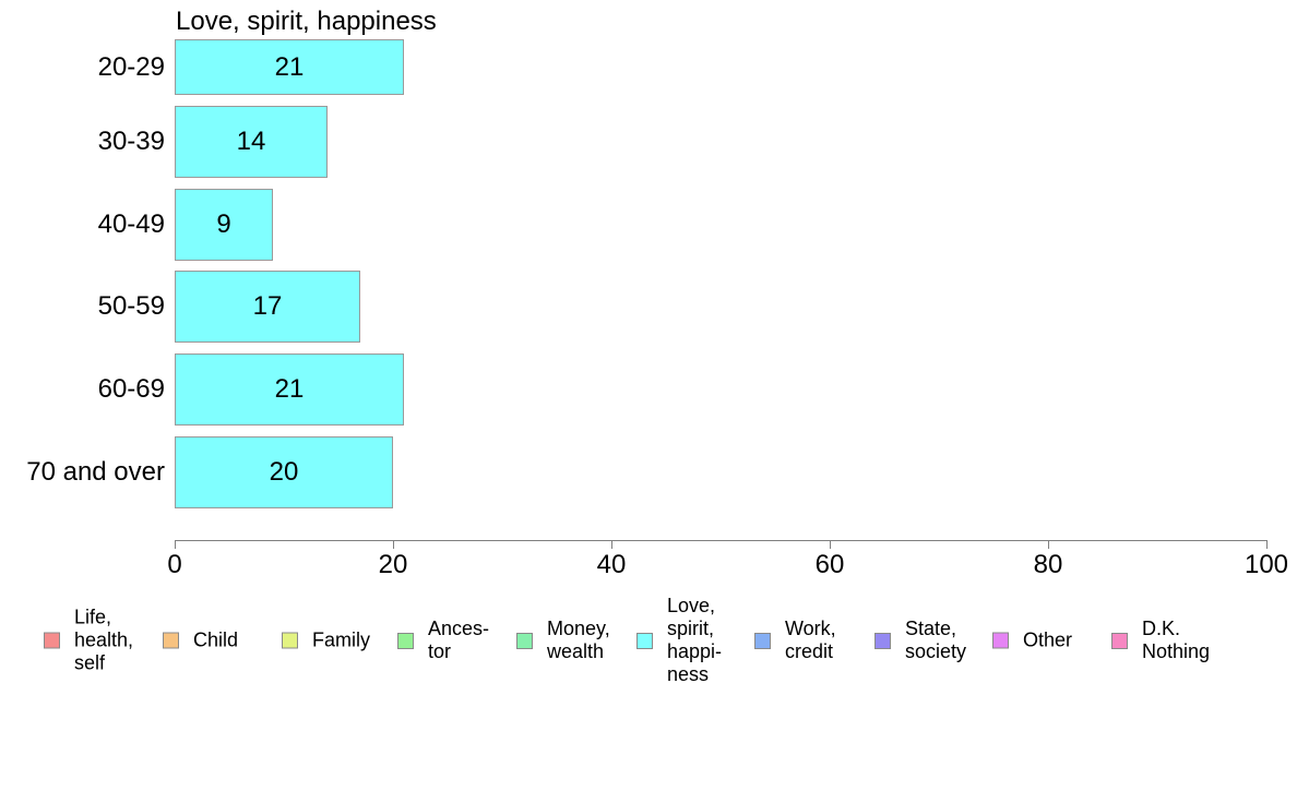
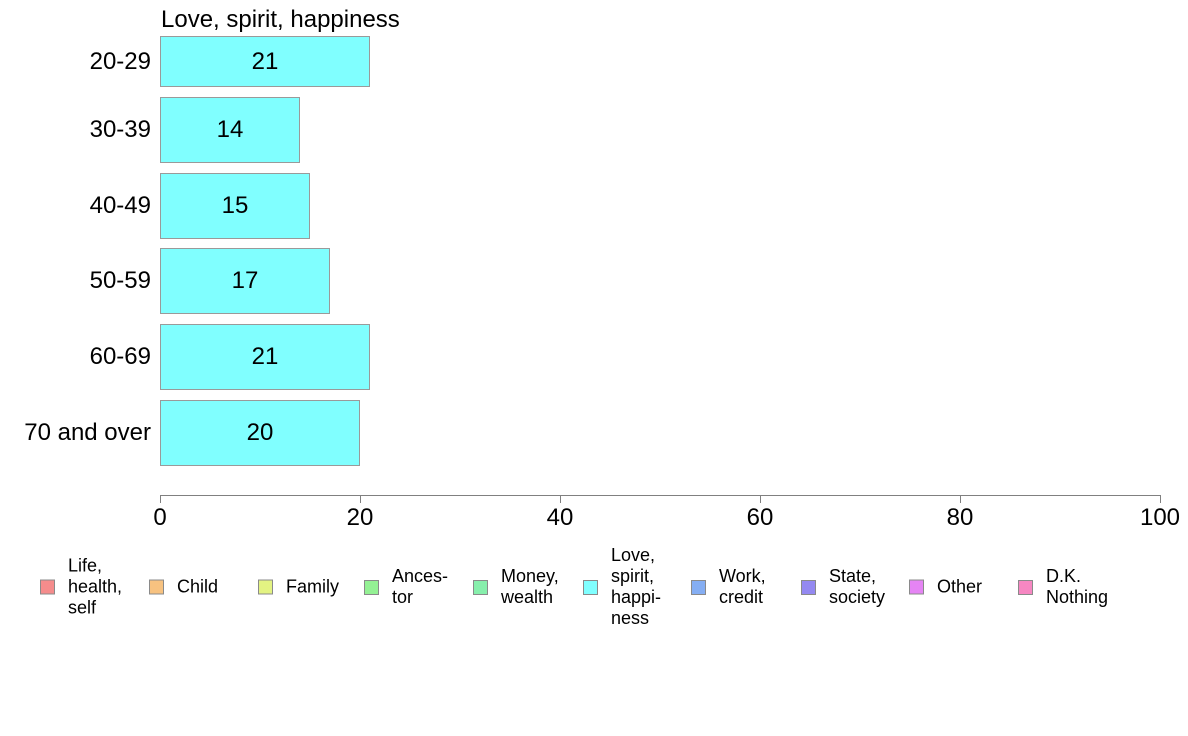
40-49: 9 -> 15
